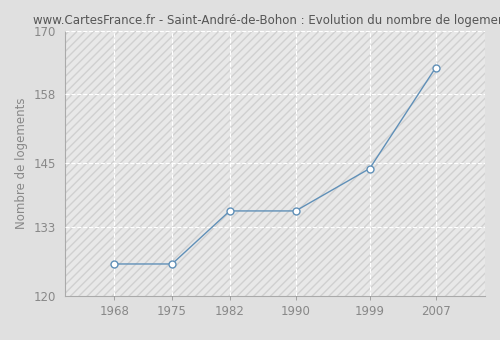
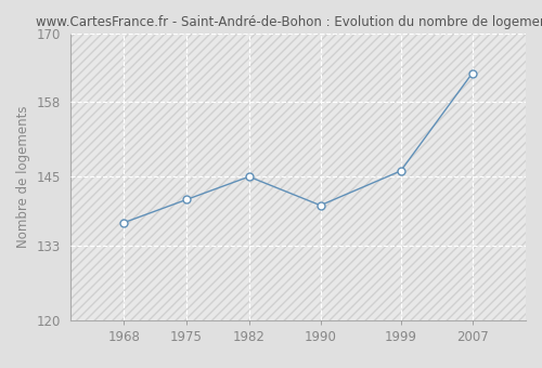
1968: 126 -> 137
1975: 126 -> 141
1982: 136 -> 145
1990: 136 -> 140
1999: 144 -> 146
